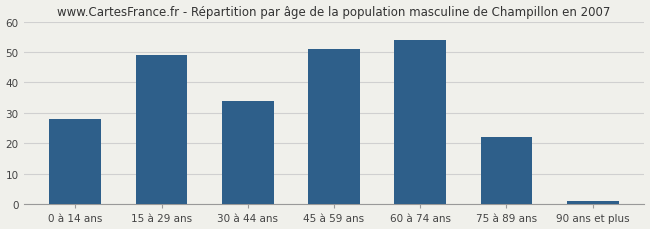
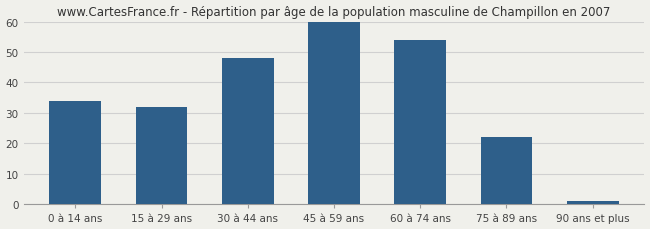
0 à 14 ans: 28 -> 34
15 à 29 ans: 49 -> 32
30 à 44 ans: 34 -> 48
45 à 59 ans: 51 -> 60
